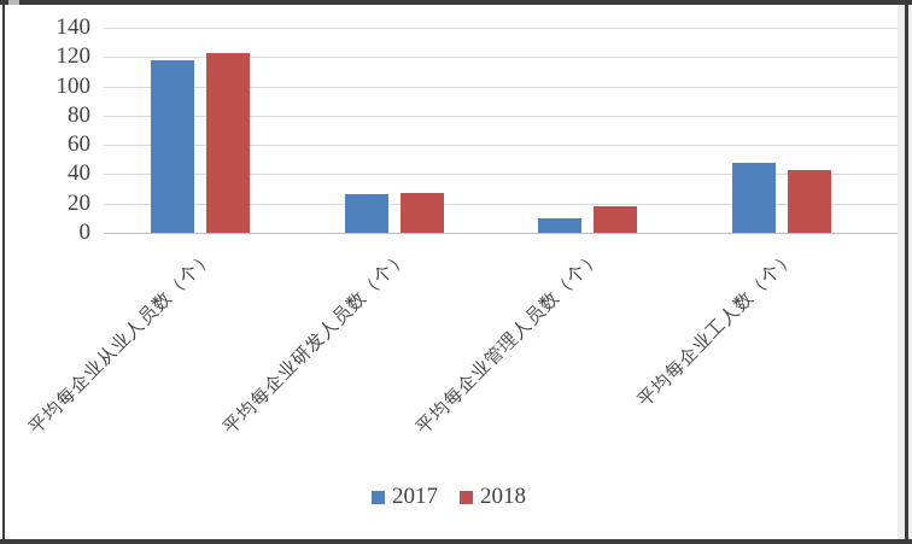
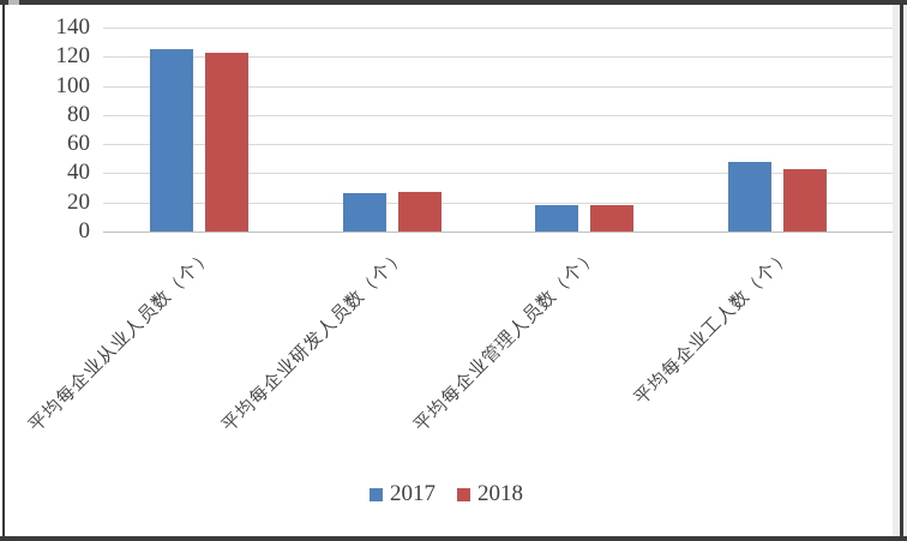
2017/平均每企业从业人员数（个）: 118 -> 125
2017/平均每企业管理人员数（个）: 10 -> 18
